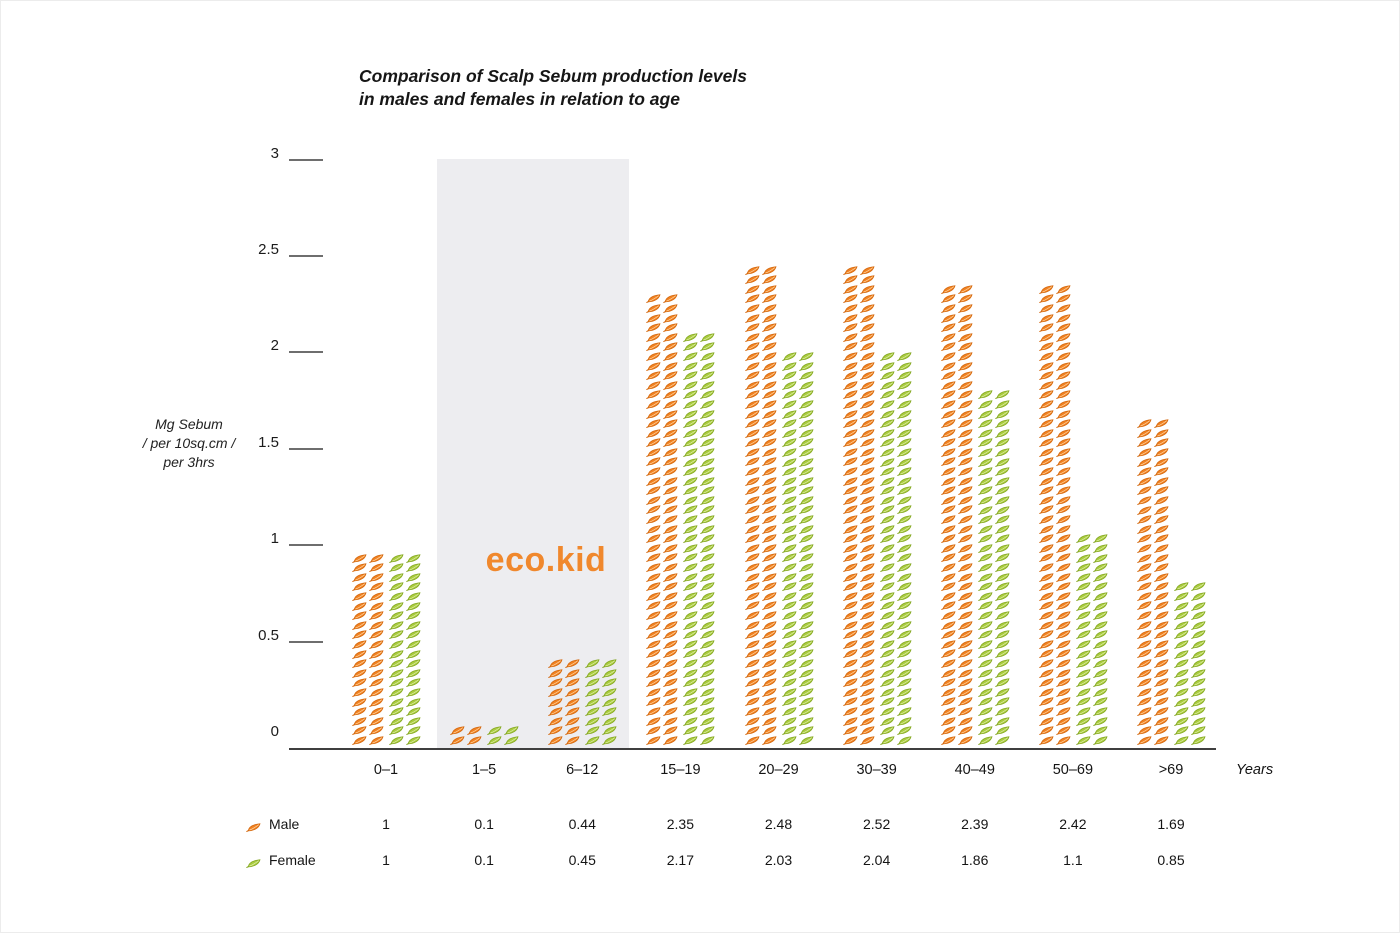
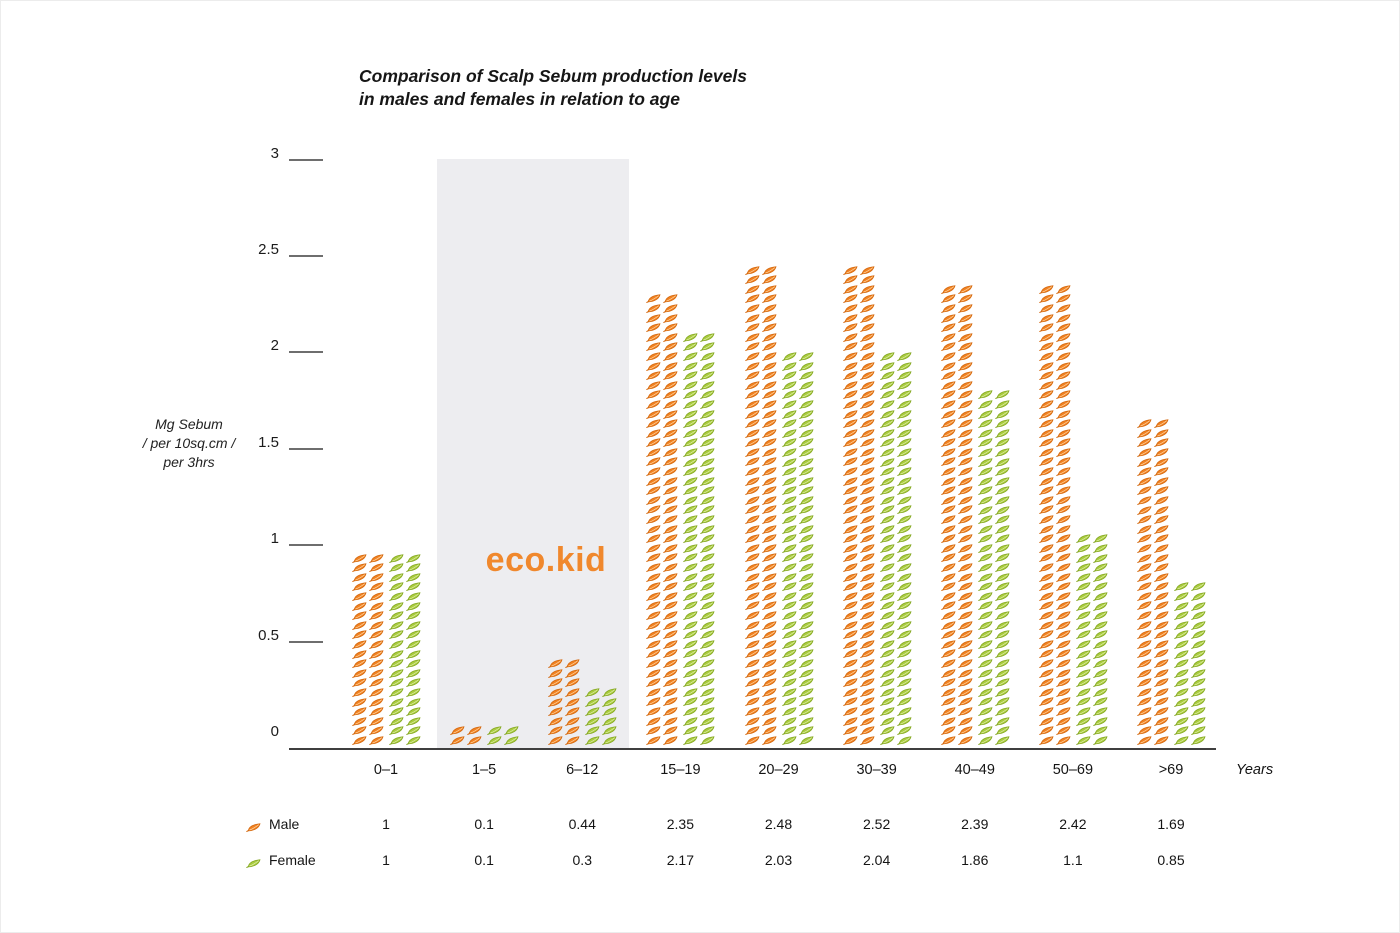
Female/6–12: 0.45 -> 0.3
